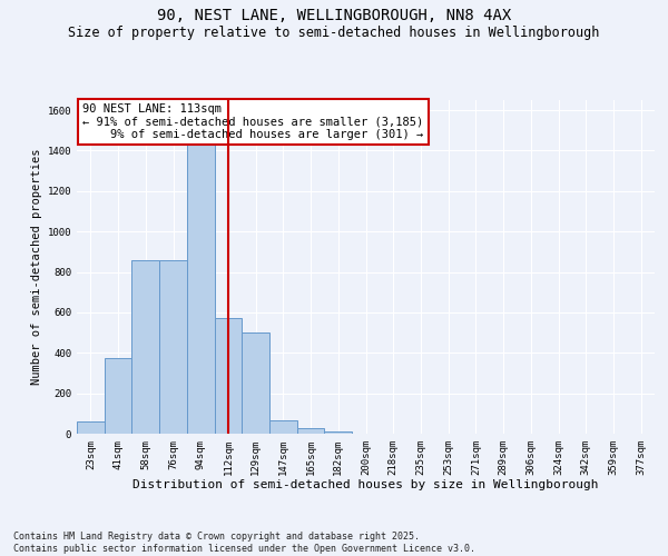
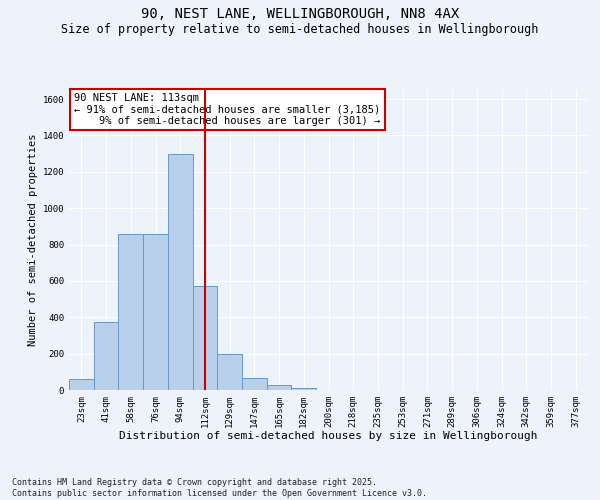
94sqm: 1430 -> 1300
129sqm: 500 -> 200
